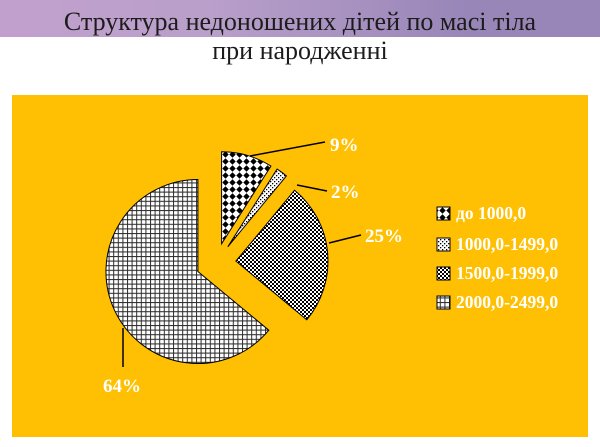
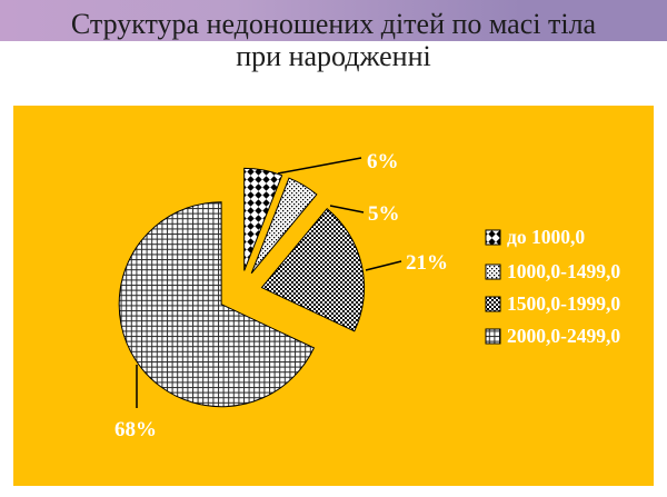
до 1000,0: 9% -> 6%
1000,0-1499,0: 2% -> 5%
1500,0-1999,0: 25% -> 21%
2000,0-2499,0: 64% -> 68%
